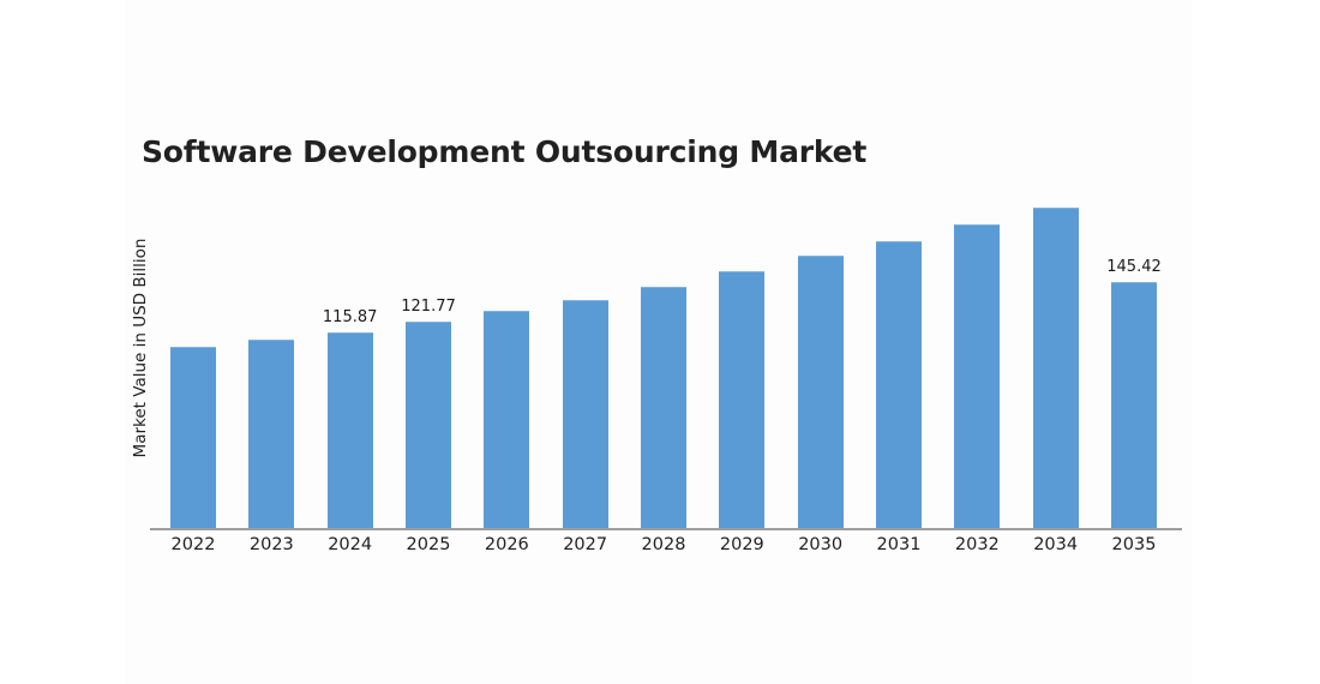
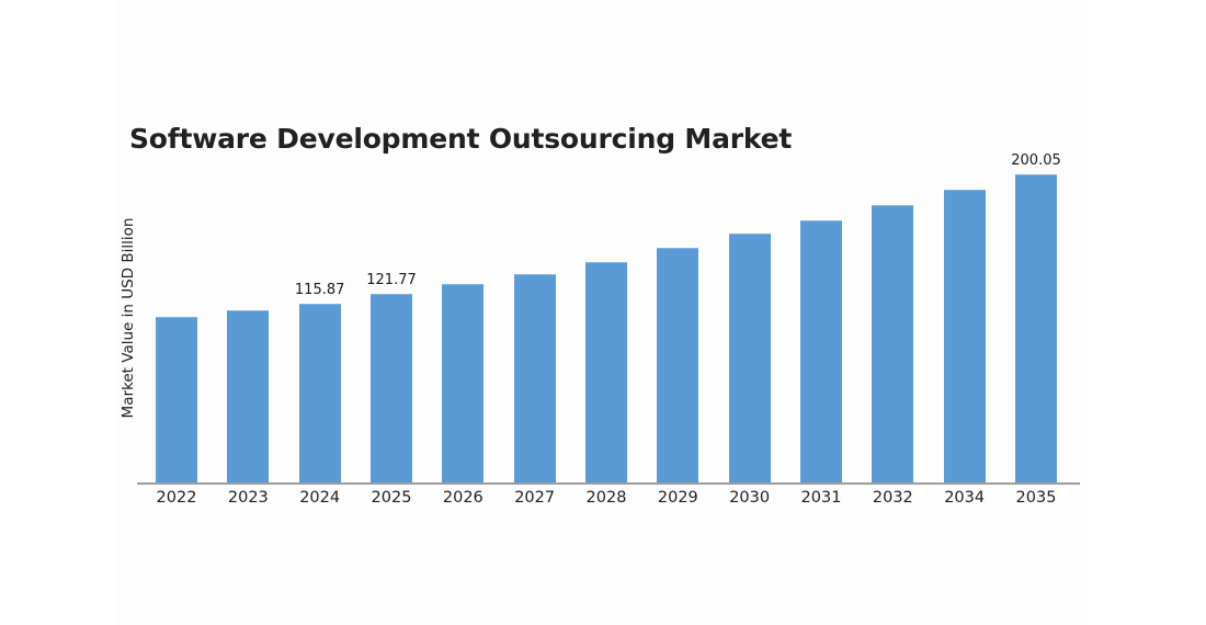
2035: 145.42 -> 200.05
